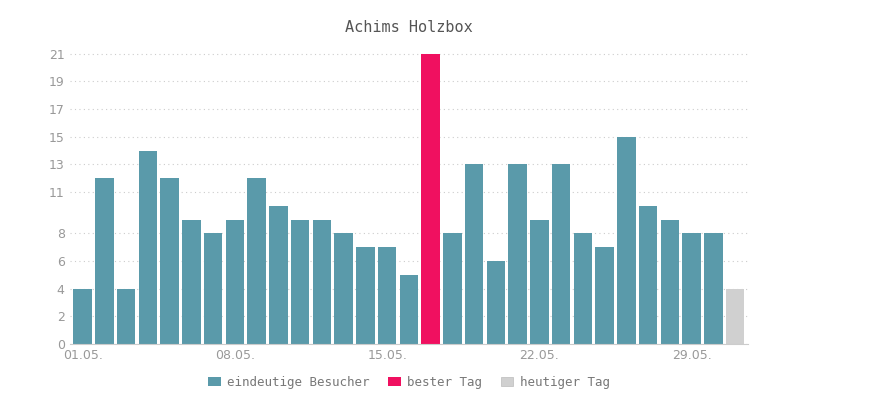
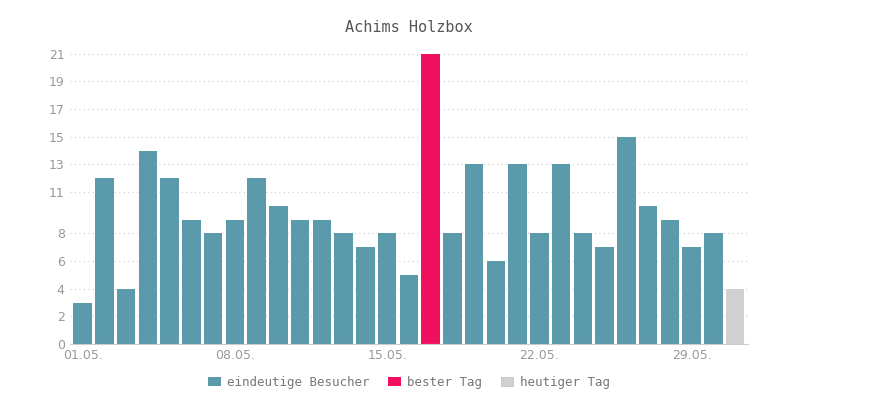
01.05.: 4 -> 3
15.05.: 7 -> 8
22.05.: 9 -> 8
29.05.: 8 -> 7
